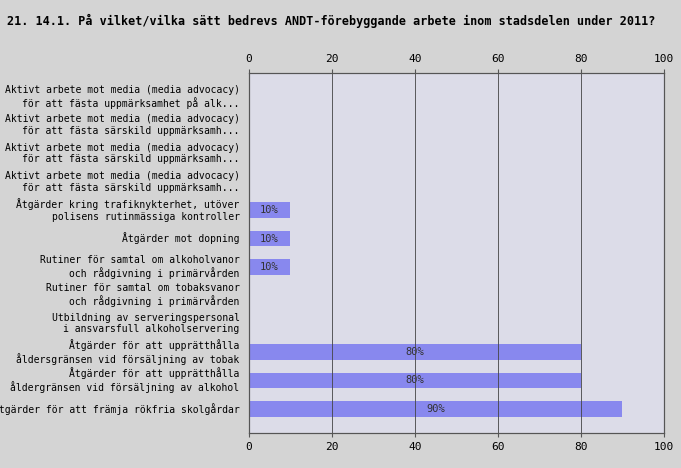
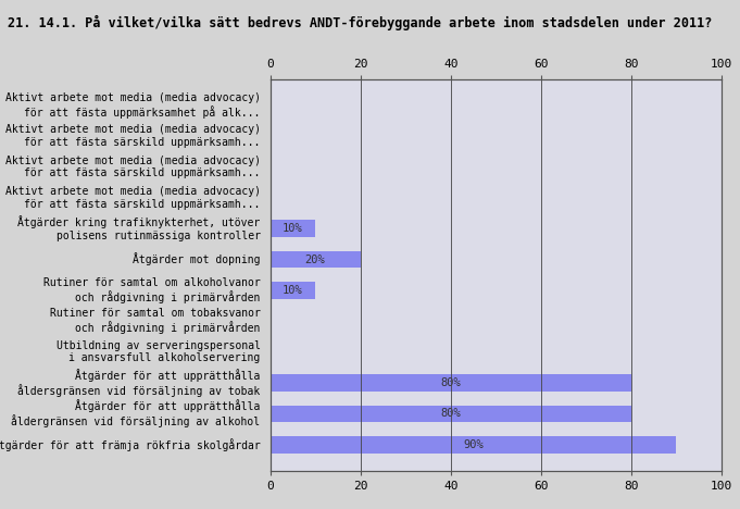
Åtgärder mot dopning: 10% -> 20%
